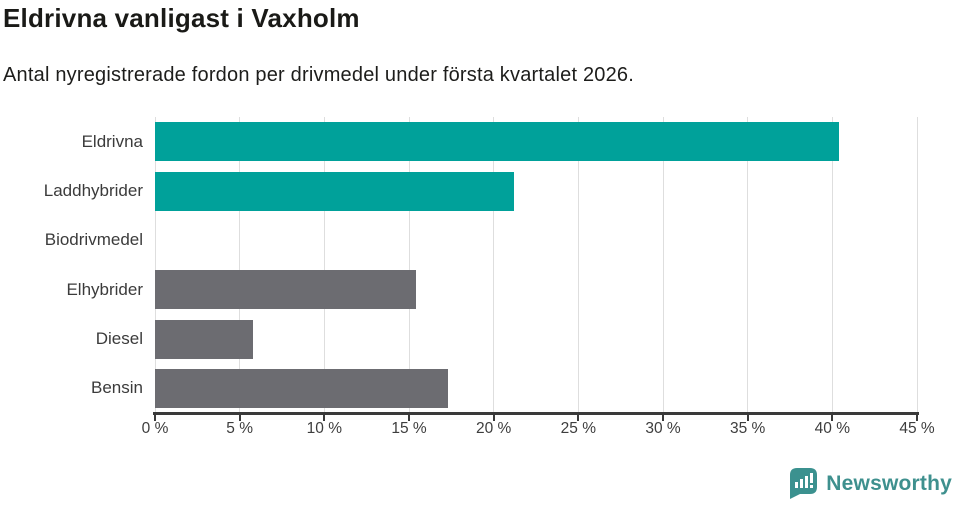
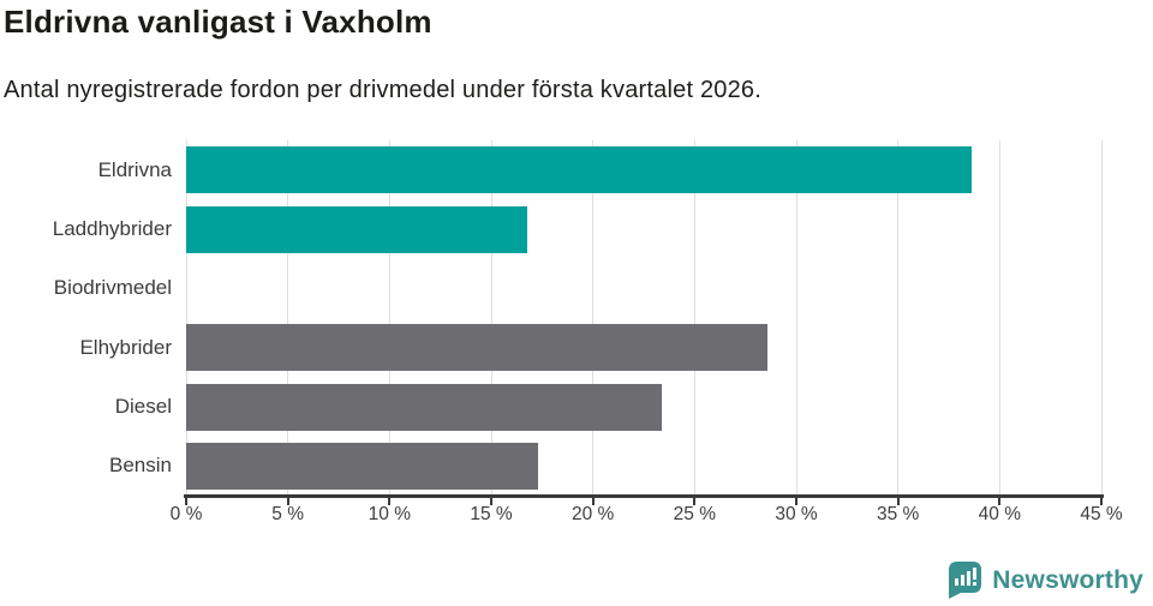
Eldrivna: 40.4% -> 38.6%
Laddhybrider: 21.2% -> 16.8%
Elhybrider: 15.4% -> 28.6%
Diesel: 5.8% -> 23.4%
